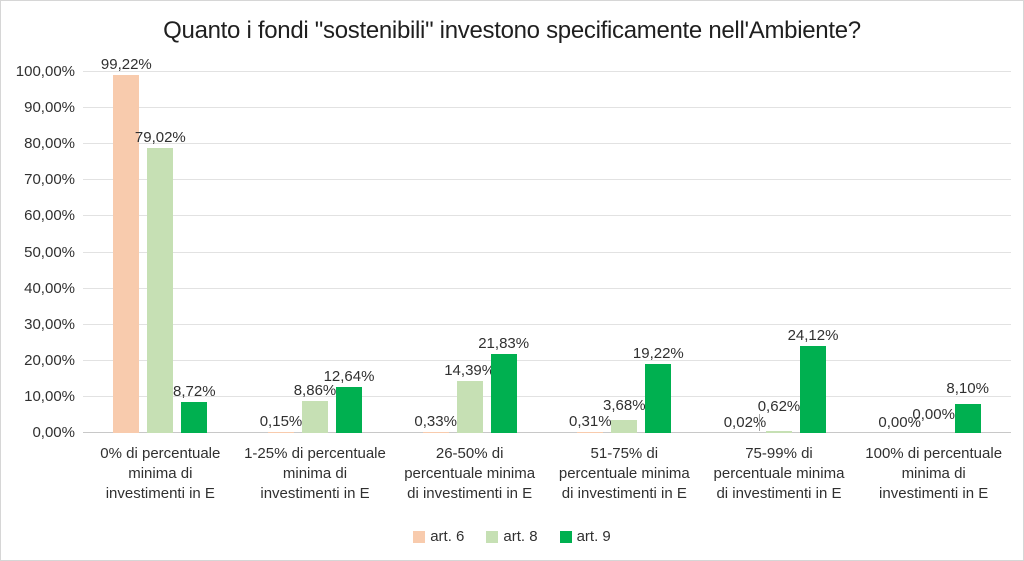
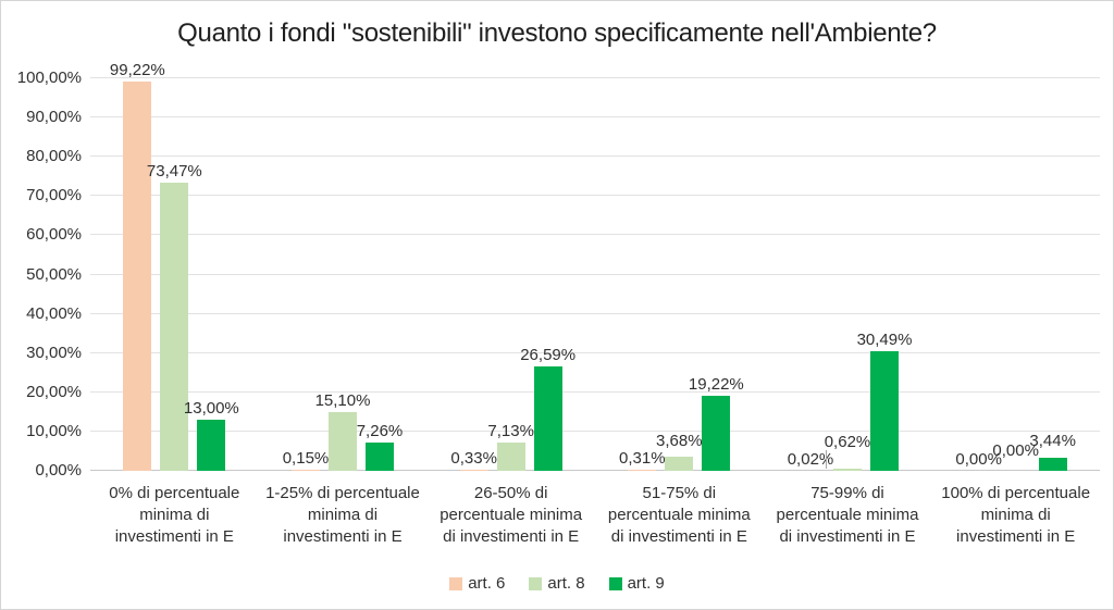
art. 8/0% di percentuale minima di investimenti in E: 79,02% -> 73,47%
art. 9/0% di percentuale minima di investimenti in E: 8,72% -> 13,00%
art. 8/1-25% di percentuale minima di investimenti in E: 8,86% -> 15,10%
art. 9/1-25% di percentuale minima di investimenti in E: 12,64% -> 7,26%
art. 8/26-50% di percentuale minima di investimenti in E: 14,39% -> 7,13%
art. 9/26-50% di percentuale minima di investimenti in E: 21,83% -> 26,59%
art. 9/75-99% di percentuale minima di investimenti in E: 24,12% -> 30,49%
art. 9/100% di percentuale minima di investimenti in E: 8,10% -> 3,44%
